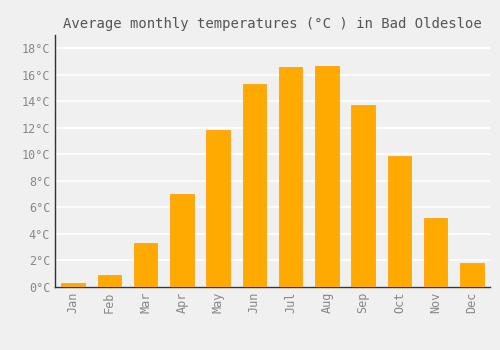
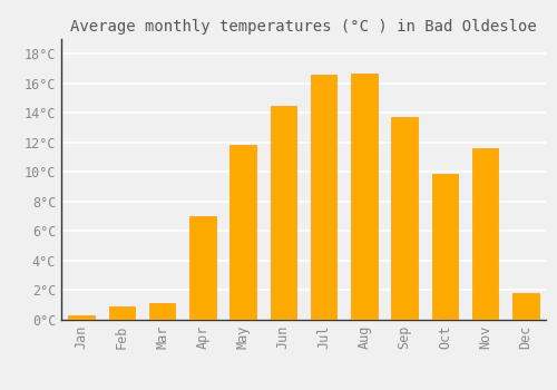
Mar: 3.3°C -> 1.1°C
Jun: 15.3°C -> 14.5°C
Nov: 5.2°C -> 11.6°C
